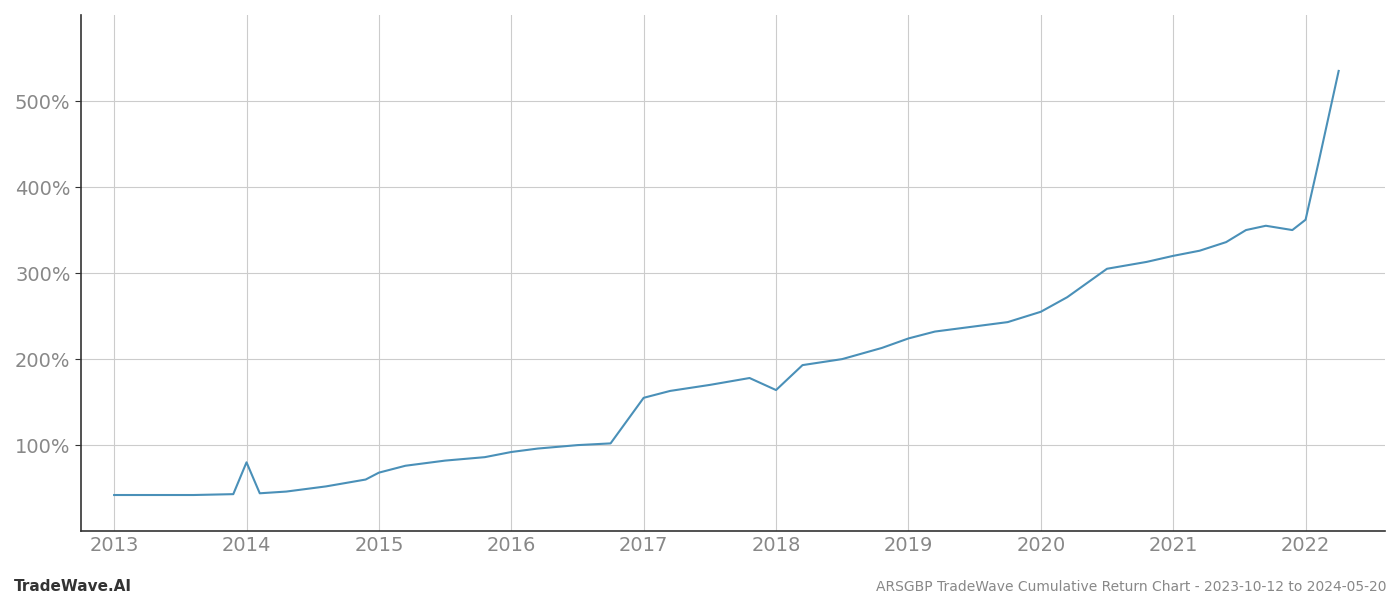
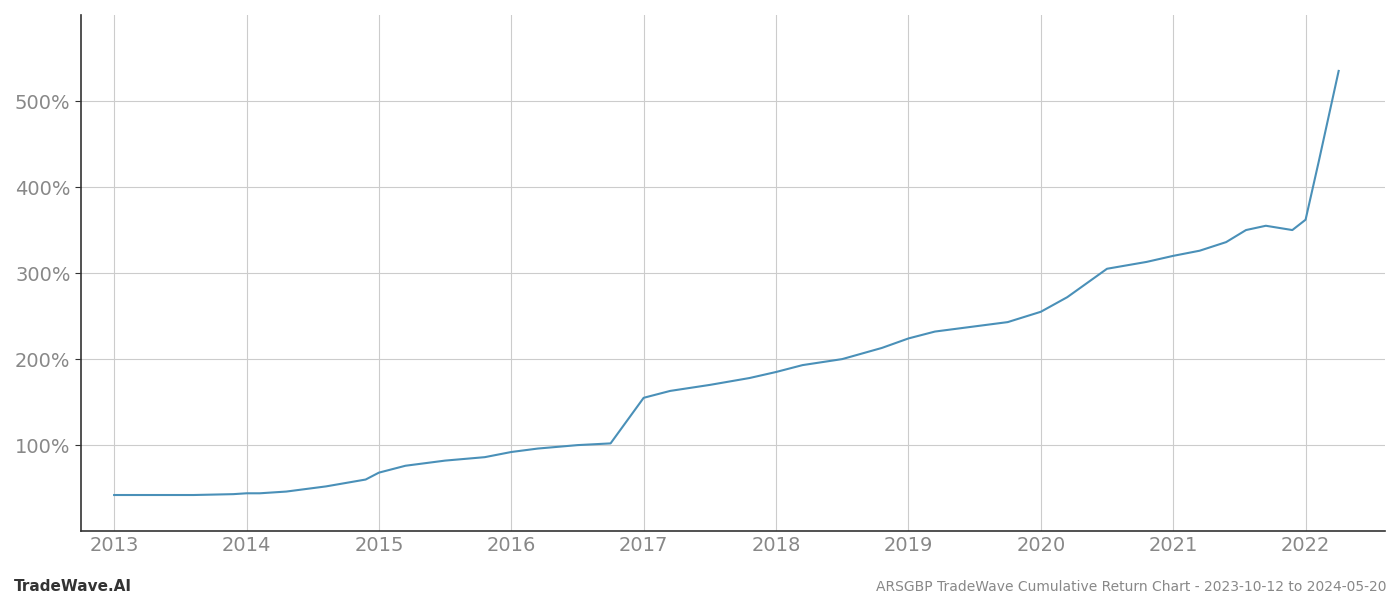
2014: 80% -> 44%
2018: 164% -> 185%
